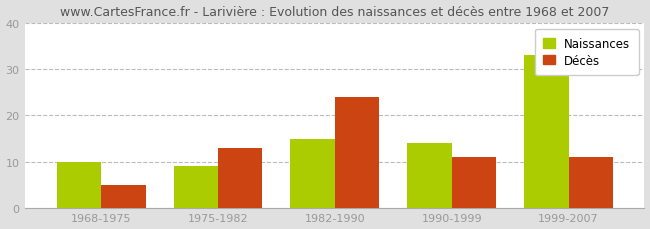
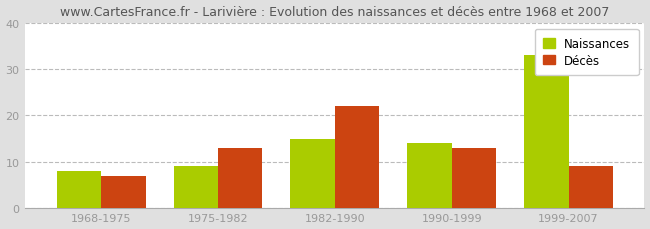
Naissances/1968-1975: 10 -> 8
Décès/1968-1975: 5 -> 7
Décès/1982-1990: 24 -> 22
Décès/1990-1999: 11 -> 13
Décès/1999-2007: 11 -> 9
